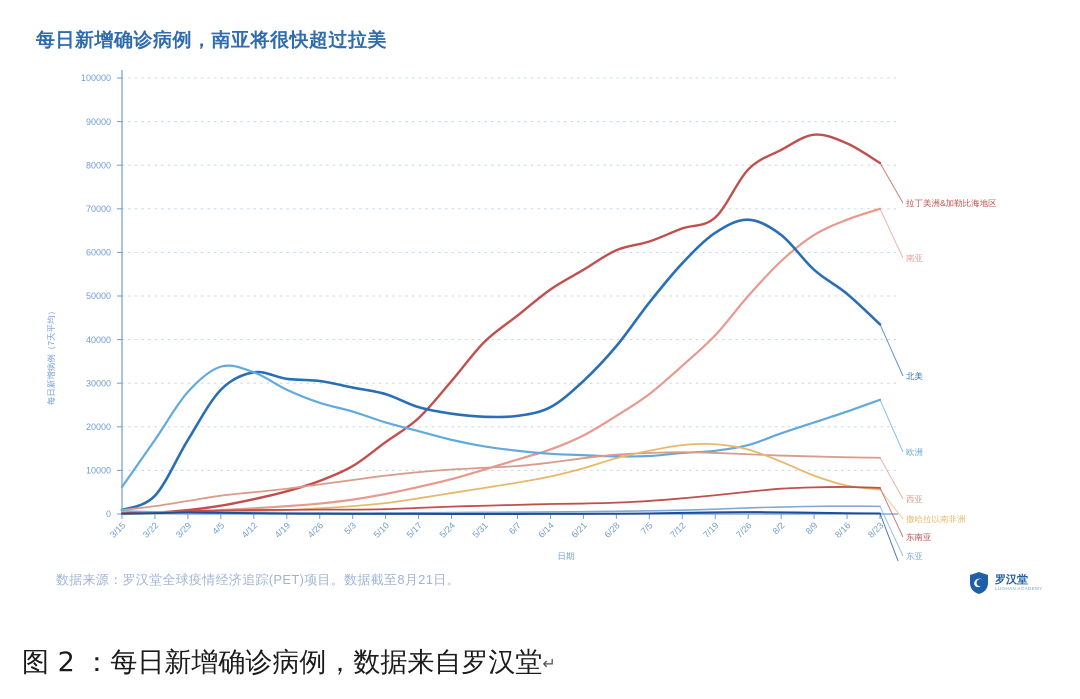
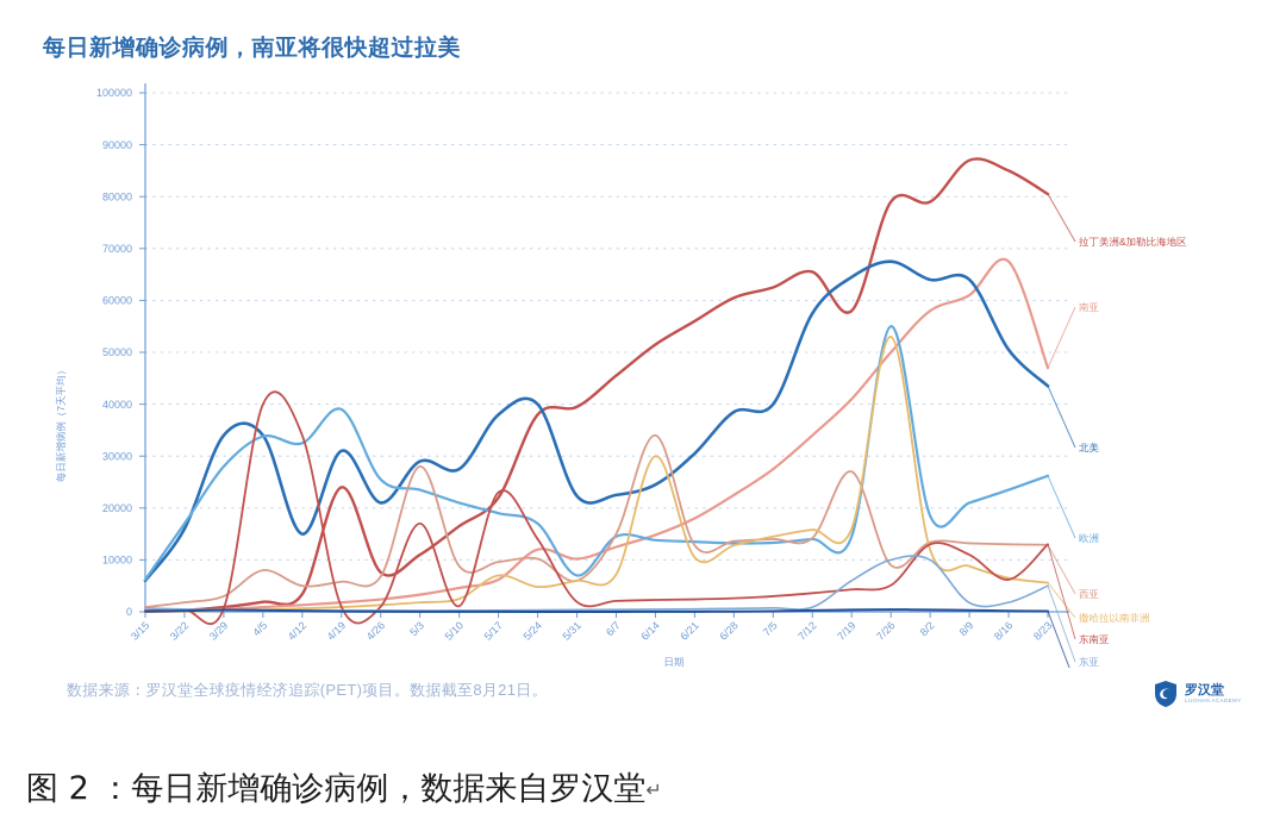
北美/3/15: 1000 -> 6000
北美/3/22: 4000 -> 16000
北美/3/29: 17000 -> 34000
北美/4/5: 28000 -> 34000
西亚/4/5: 4000 -> 8000
东南亚/4/5: 1000 -> 40000
北美/4/12: 32000 -> 15000
东南亚/4/12: 1000 -> 34000
拉丁美洲&加勒比海地区/4/19: 5000 -> 24000
欧洲/4/19: 28000 -> 39000
北美/4/26: 30000 -> 21000
西亚/5/3: 8000 -> 28000
东南亚/5/3: 1000 -> 17000
北美/5/17: 24000 -> 38000
撒哈拉以南非洲/5/17: 4000 -> 7000
东南亚/5/17: 1000 -> 23000
拉丁美洲&加勒比海地区/5/24: 30000 -> 38000
南亚/5/24: 8000 -> 12000
北美/5/24: 23000 -> 40000
东南亚/5/24: 2000 -> 14000
欧洲/5/31: 16000 -> 7000
西亚/5/31: 11000 -> 6000
西亚/6/7: 11000 -> 15000
西亚/6/14: 12000 -> 34000
撒哈拉以南非洲/6/14: 9000 -> 30000
北美/7/5: 48000 -> 40000
拉丁美洲&加勒比海地区/7/19: 68000 -> 58000
西亚/7/19: 14000 -> 27000
东亚/7/19: 1000 -> 6000
欧洲/7/26: 16000 -> 55000
西亚/7/26: 14000 -> 9000
撒哈拉以南非洲/7/26: 15000 -> 53000
东亚/7/26: 1000 -> 10000
拉丁美洲&加勒比海地区/8/2: 84000 -> 79000
东南亚/8/2: 6000 -> 13000
东亚/8/2: 2000 -> 10000
南亚/8/9: 64000 -> 61000
北美/8/9: 56000 -> 64000
东南亚/8/9: 6000 -> 11000
南亚/8/23: 70000 -> 47000
东南亚/8/23: 6000 -> 13000
东亚/8/23: 2000 -> 5000
